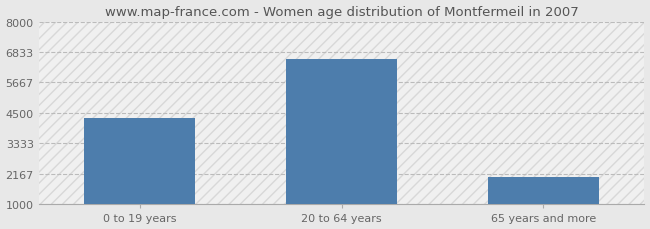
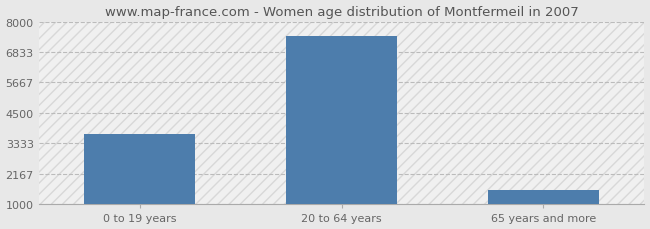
0 to 19 years: 4300 -> 3700
20 to 64 years: 6550 -> 7450
65 years and more: 2050 -> 1550
